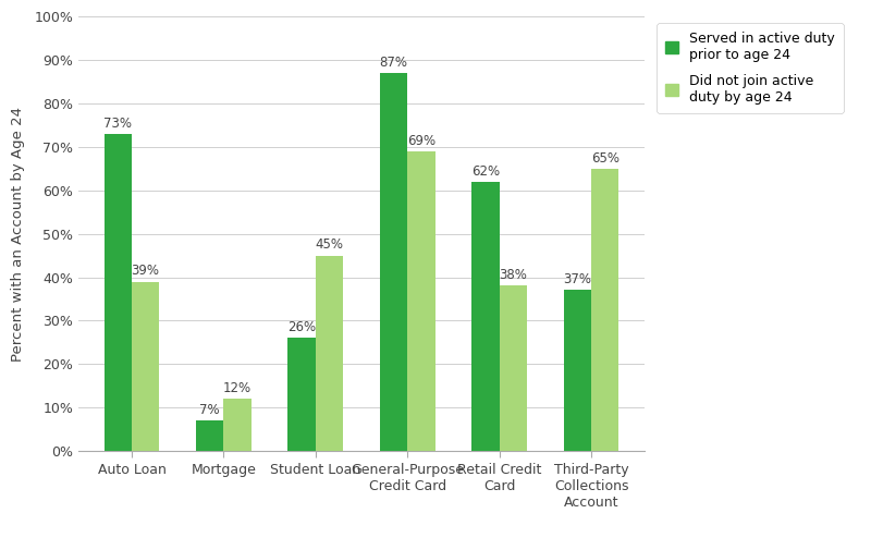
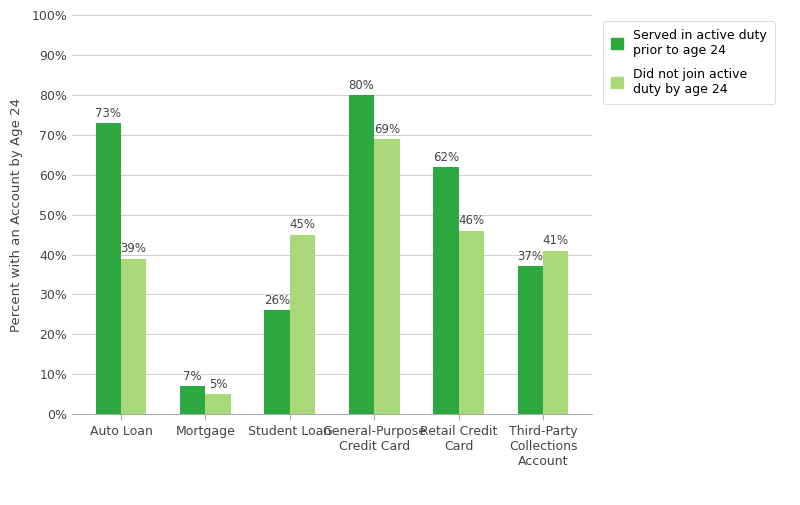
Did not join active duty by age 24/Mortgage: 12% -> 5%
Served in active duty prior to age 24/General-Purpose Credit Card: 87% -> 80%
Did not join active duty by age 24/Retail Credit Card: 38% -> 46%
Did not join active duty by age 24/Third-Party Collections Account: 65% -> 41%
